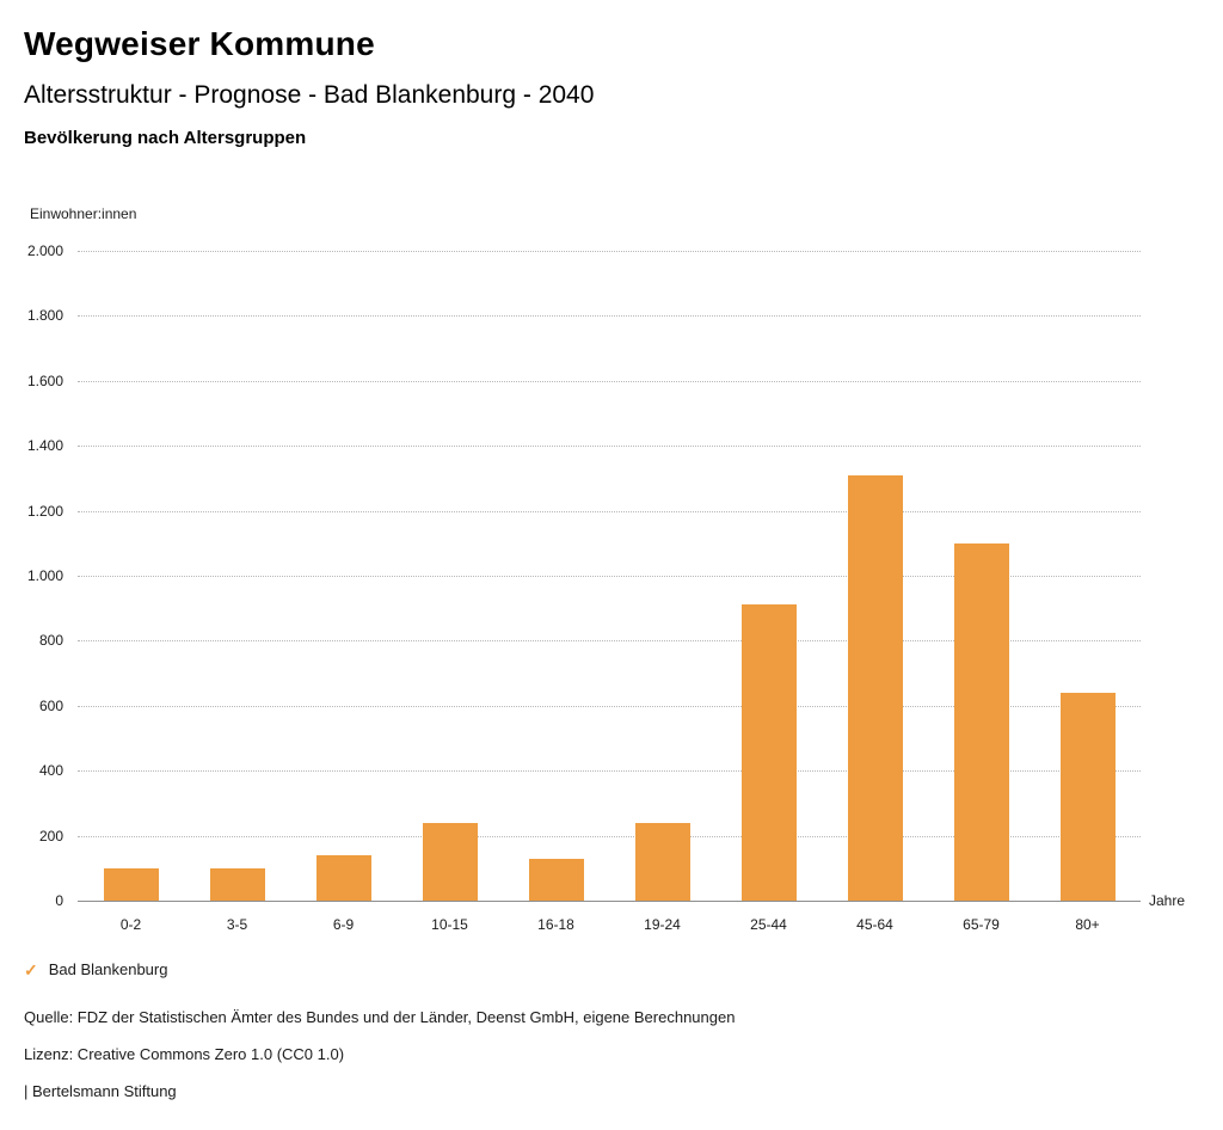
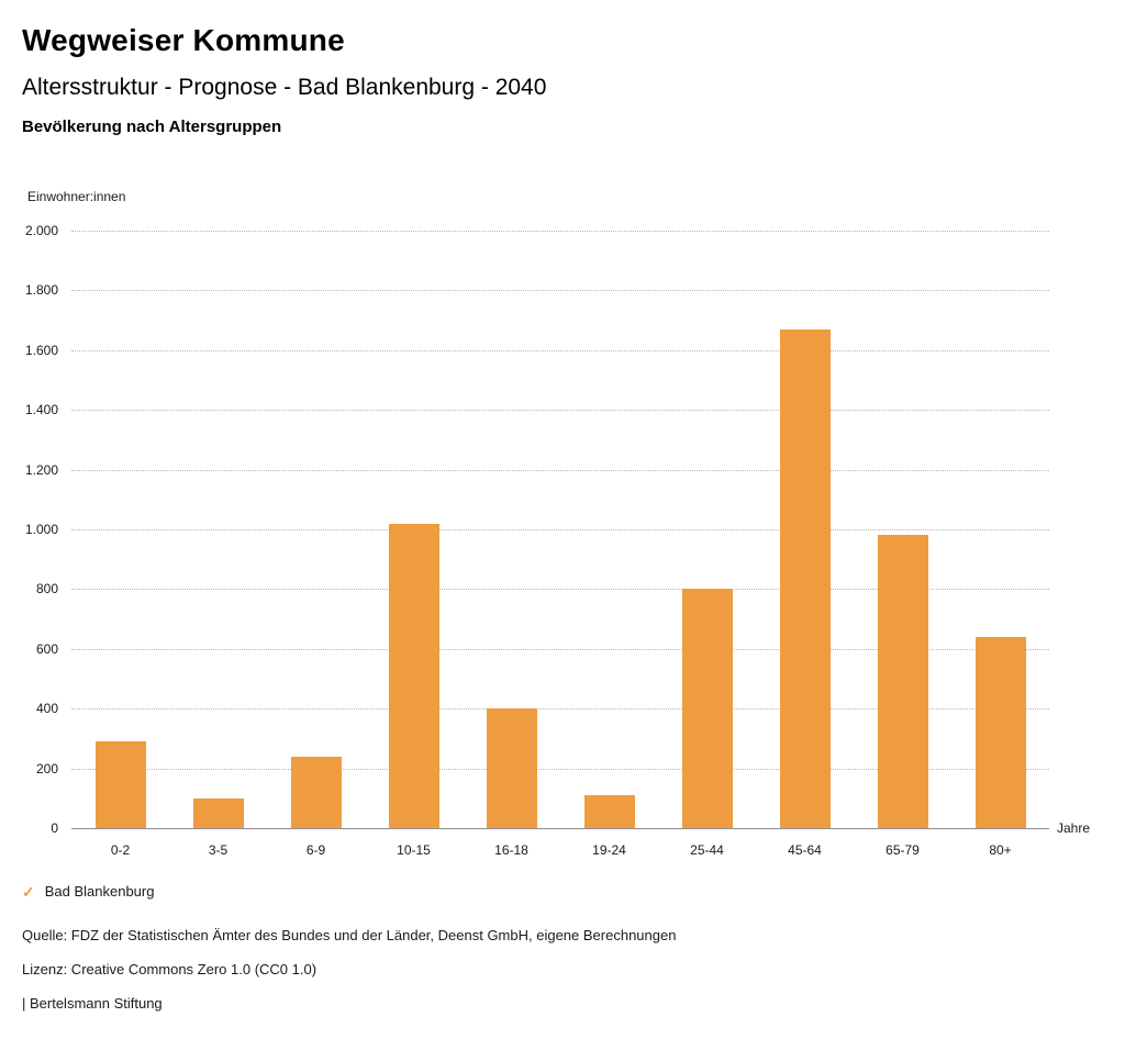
0-2: 100 -> 290
6-9: 140 -> 240
10-15: 240 -> 1020
16-18: 130 -> 400
19-24: 240 -> 110
25-44: 910 -> 800
45-64: 1310 -> 1670
65-79: 1100 -> 980
